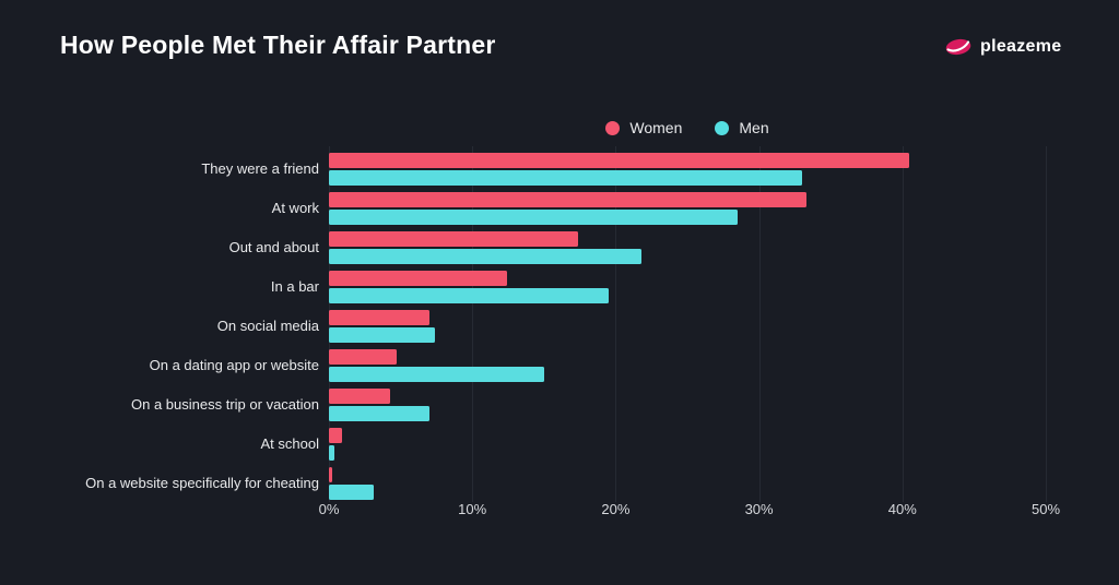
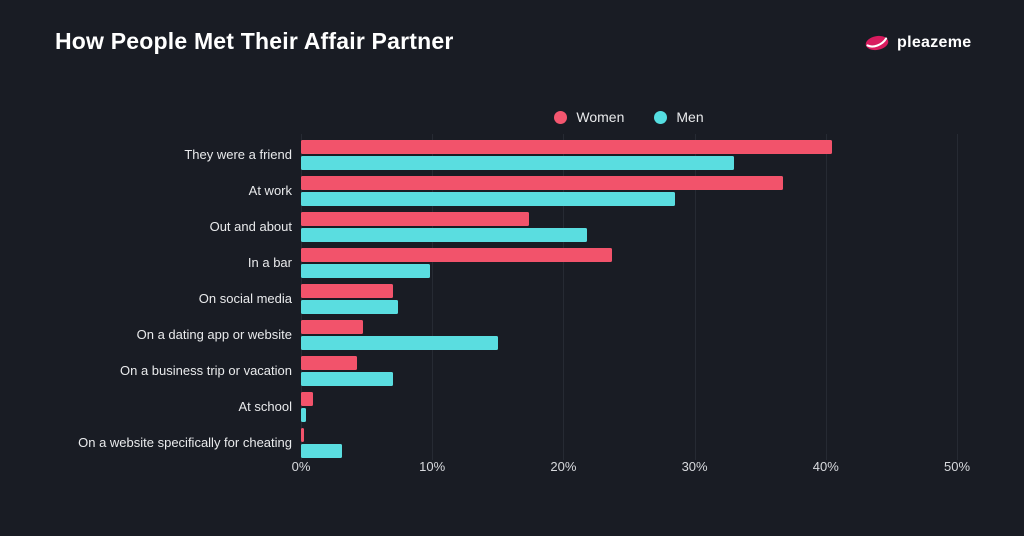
Women/At work: 33.3% -> 36.7%
Women/In a bar: 12.4% -> 23.7%
Men/In a bar: 19.5% -> 9.8%
